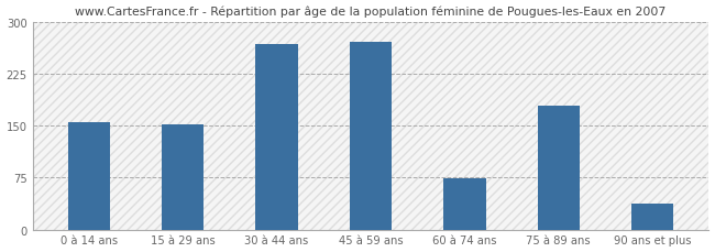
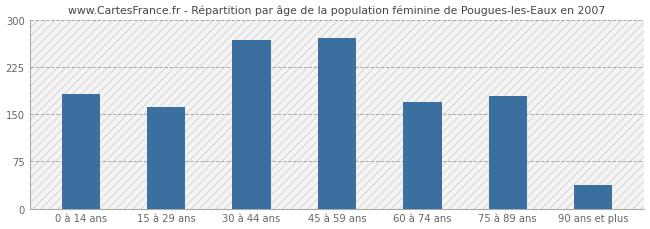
0 à 14 ans: 156 -> 183
15 à 29 ans: 152 -> 161
60 à 74 ans: 74 -> 170
